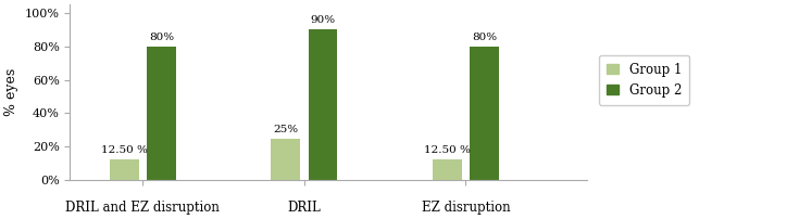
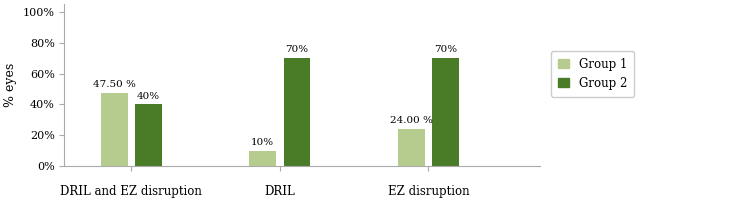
Group 1/DRIL and EZ disruption: 12.50 -> 47.50
Group 2/DRIL and EZ disruption: 80% -> 40%
Group 1/DRIL: 25% -> 10%
Group 2/DRIL: 90% -> 70%
Group 1/EZ disruption: 12.50 -> 24.00
Group 2/EZ disruption: 80% -> 70%
